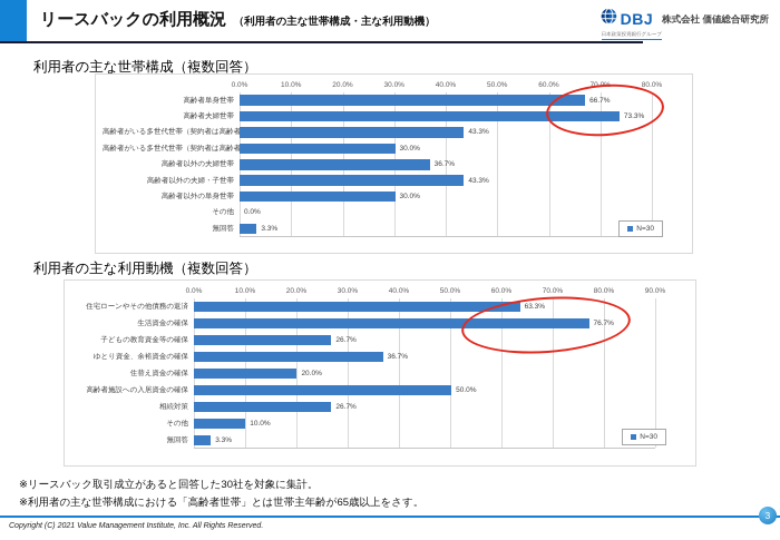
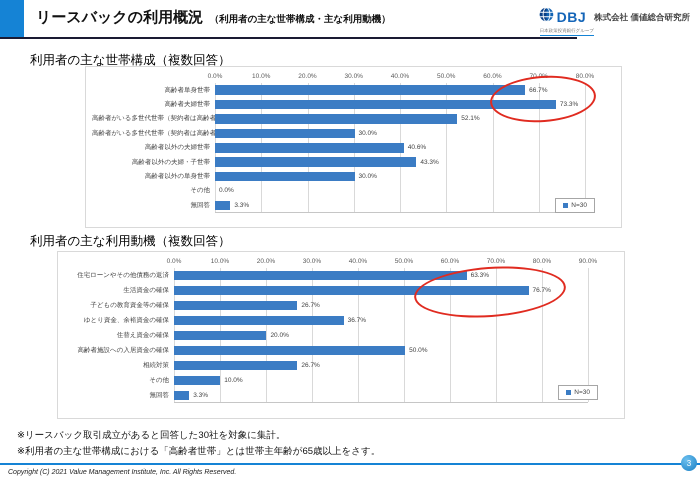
利用者の主な世帯構成（複数回答）/高齢者がいる多世代世帯（契約者は高齢者）: 43.3% -> 52.1%
利用者の主な世帯構成（複数回答）/高齢者以外の夫婦世帯: 36.7% -> 40.6%
